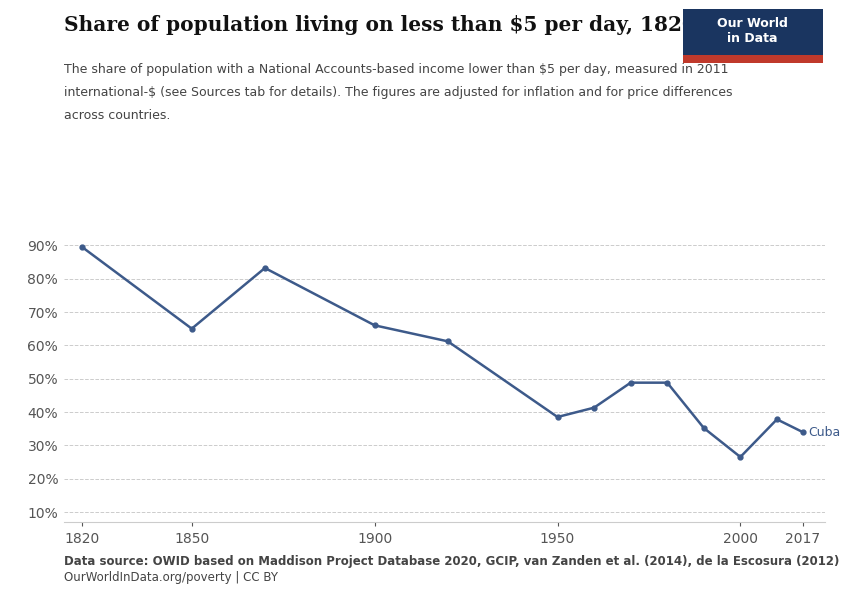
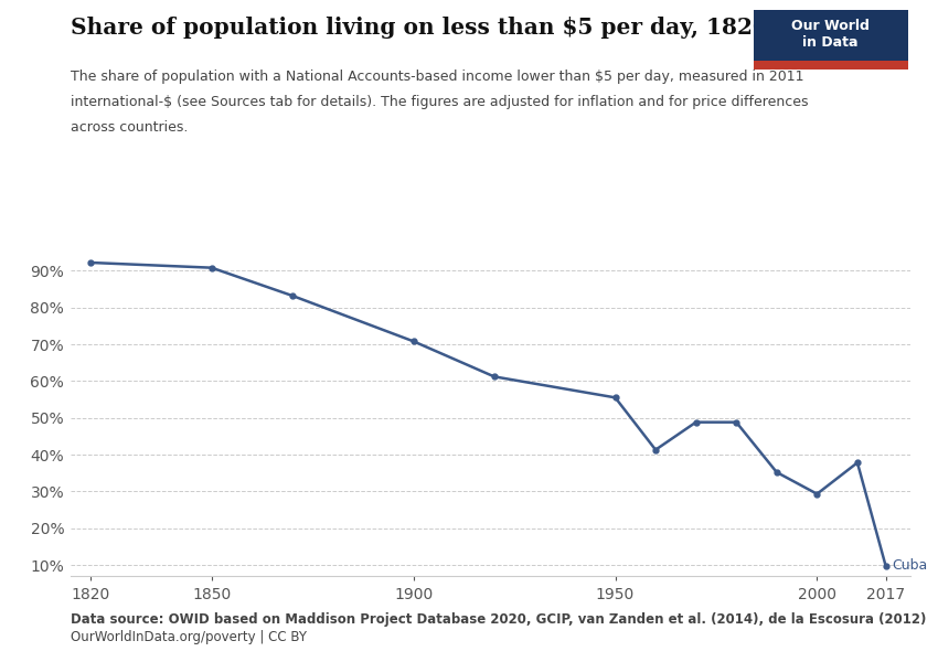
1820: 89.5% -> 92.2%
1850: 65.0% -> 90.8%
1900: 66.0% -> 70.8%
1950: 38.5% -> 55.5%
2000: 26.5% -> 29.3%
2017: 34.0% -> 9.8%
